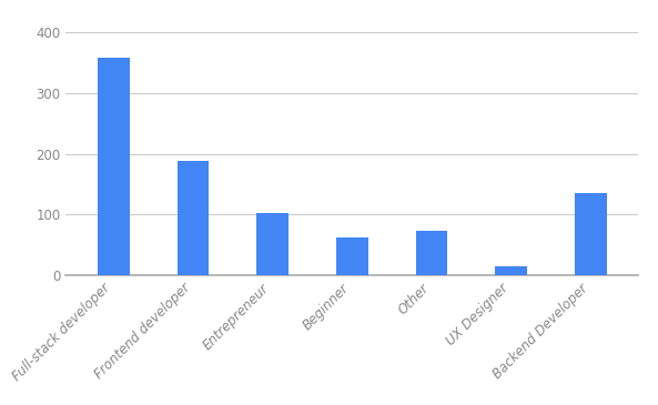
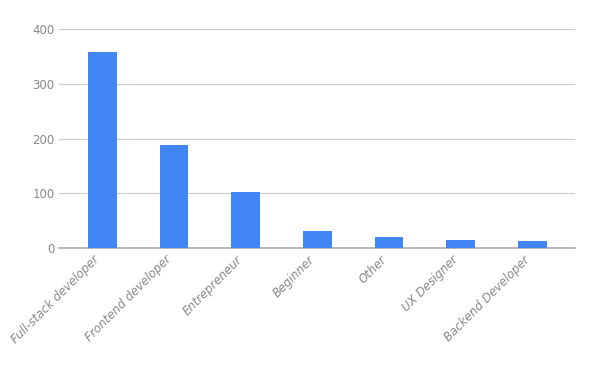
Beginner: 62 -> 31
Other: 74 -> 20
Backend Developer: 136 -> 13
